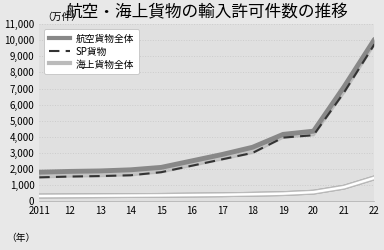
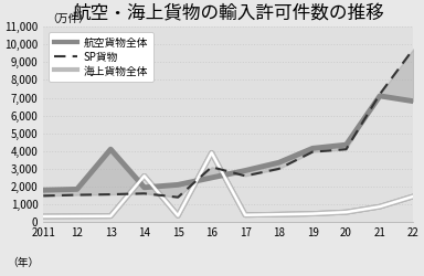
航空貨物全体/13: 1,900 -> 4,100
海上貨物全体/14: 400 -> 2,600
SP貨物/15: 1,800 -> 1,400
SP貨物/16: 2,200 -> 3,100
海上貨物全体/16: 400 -> 3,900
SP貨物/21: 6,800 -> 7,200
航空貨物全体/22: 10,000 -> 6,800
